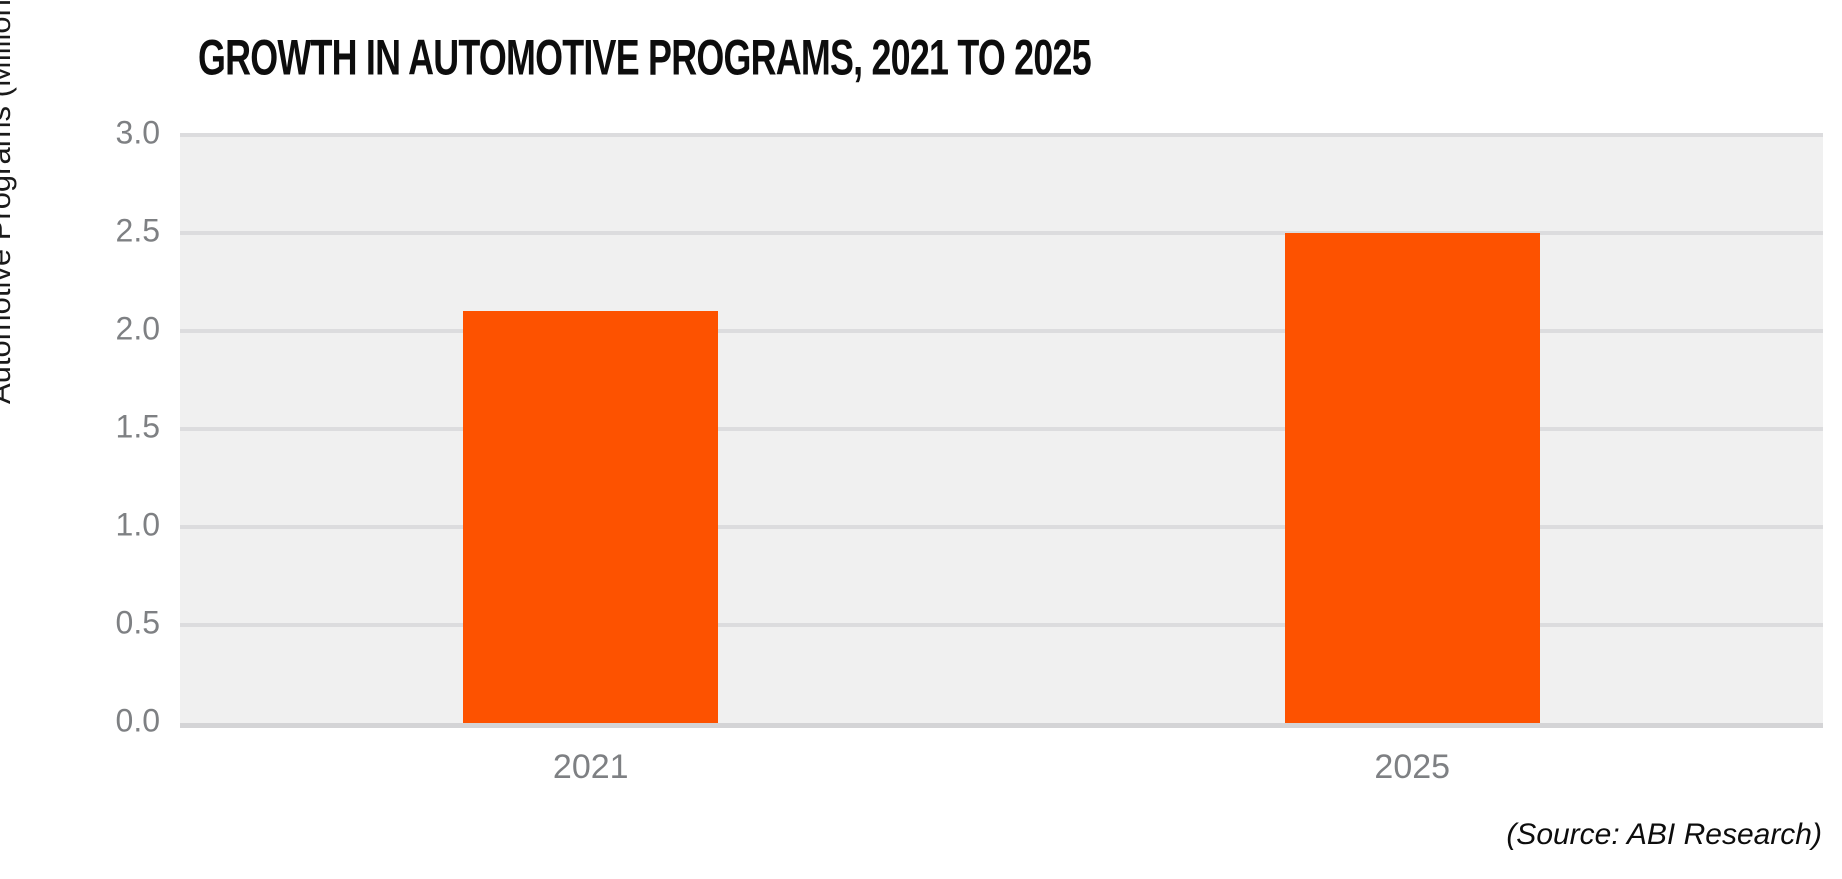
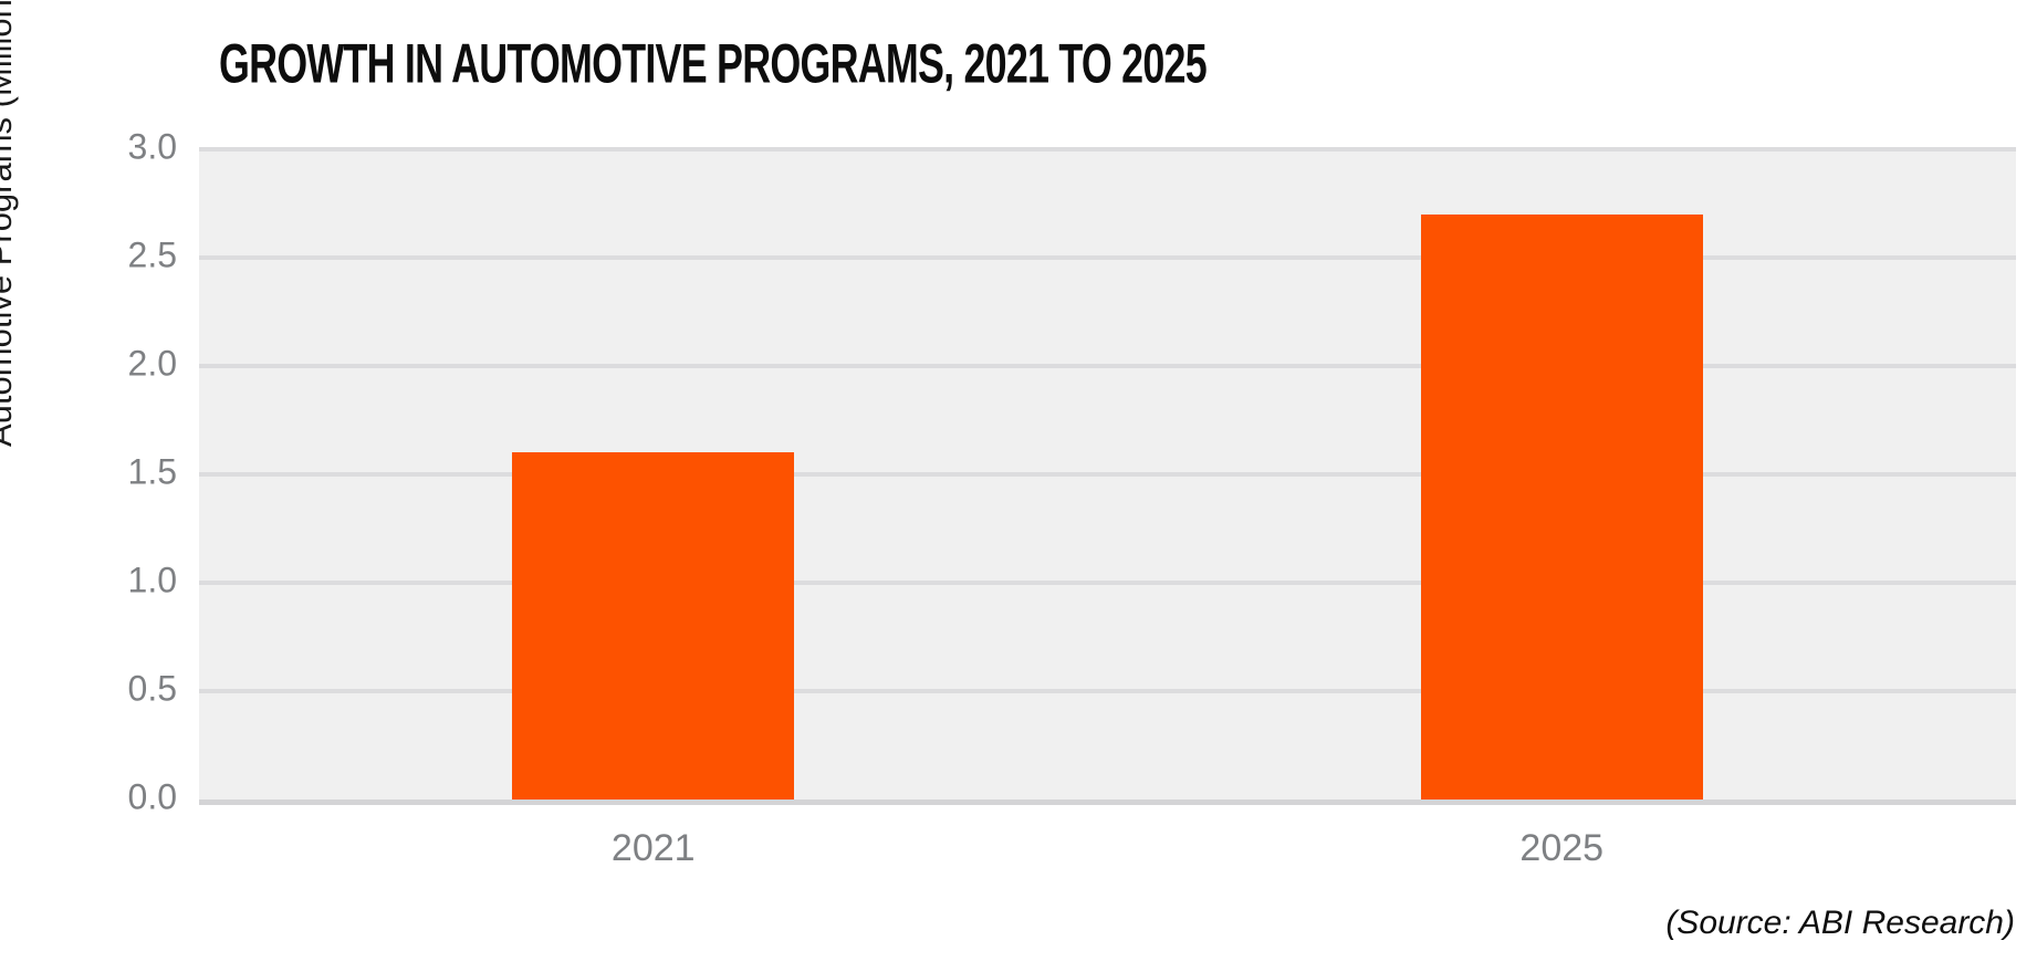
2021: 2.1 -> 1.6
2025: 2.5 -> 2.7
